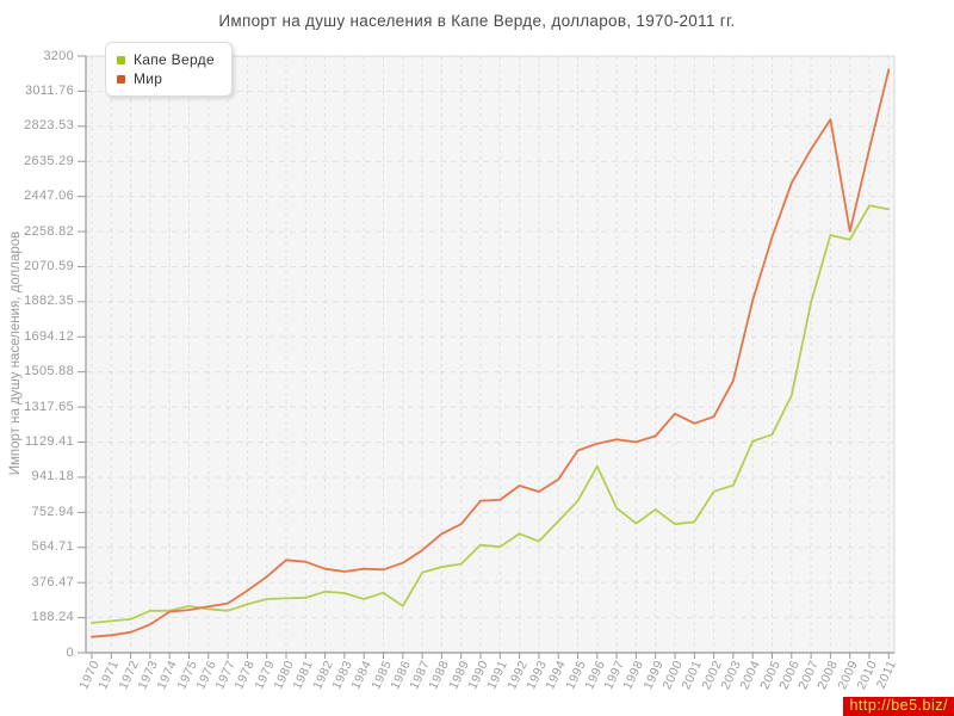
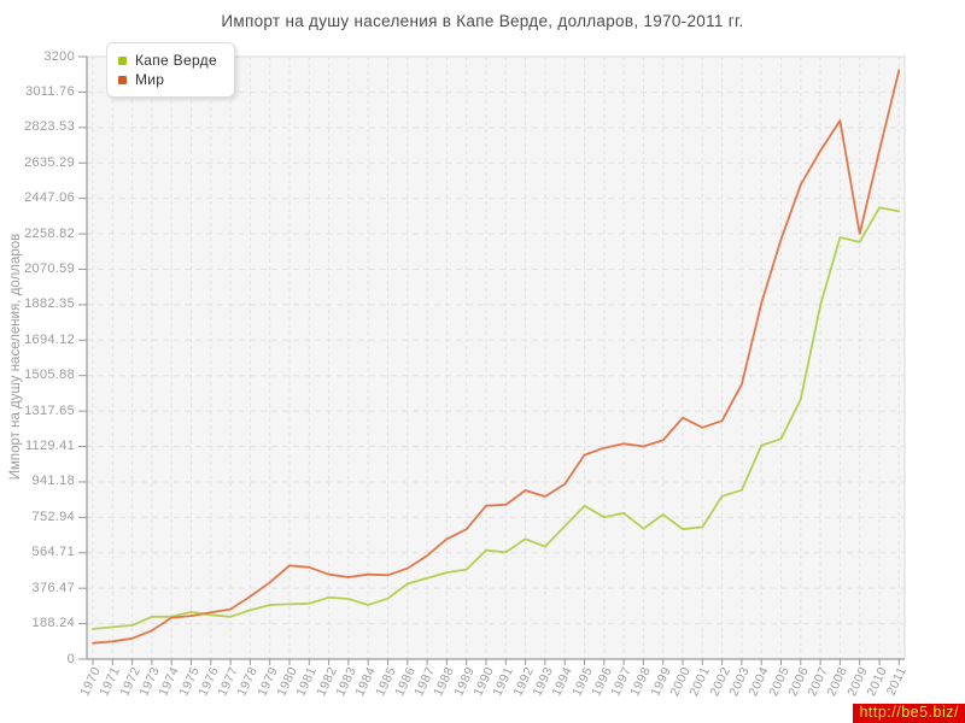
Капе Верде/1986: 250 -> 400
Капе Верде/1996: 1000 -> 750
